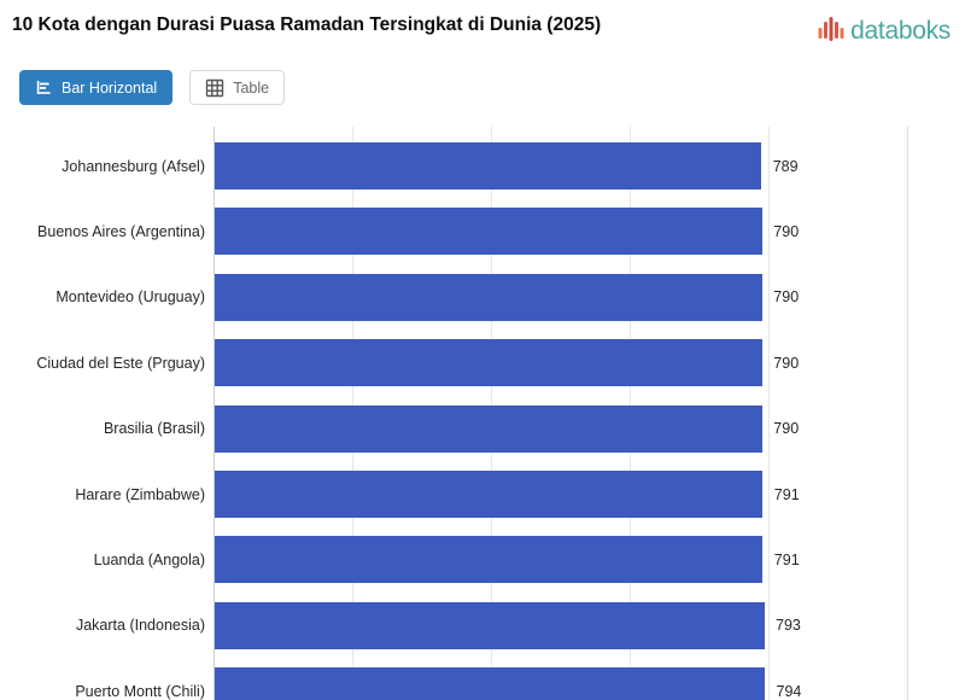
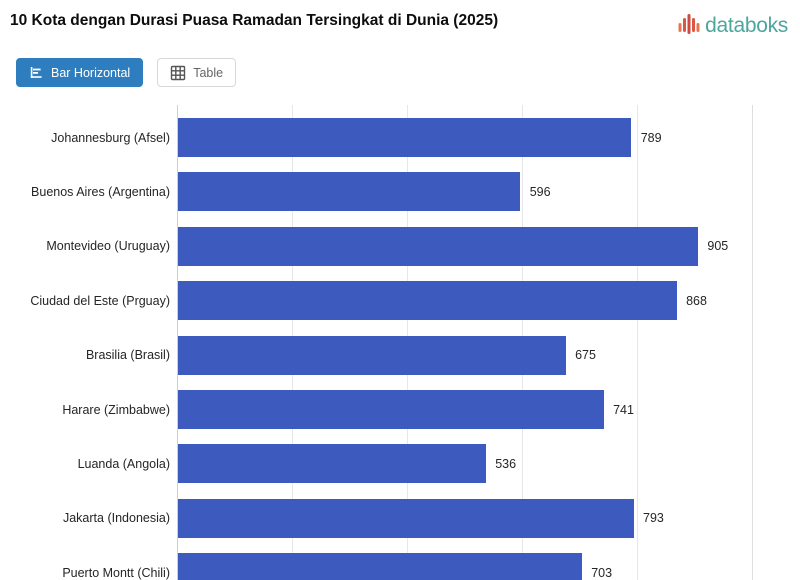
Buenos Aires (Argentina): 790 -> 596
Montevideo (Uruguay): 790 -> 905
Ciudad del Este (Prguay): 790 -> 868
Brasilia (Brasil): 790 -> 675
Harare (Zimbabwe): 791 -> 741
Luanda (Angola): 791 -> 536
Puerto Montt (Chili): 794 -> 703
